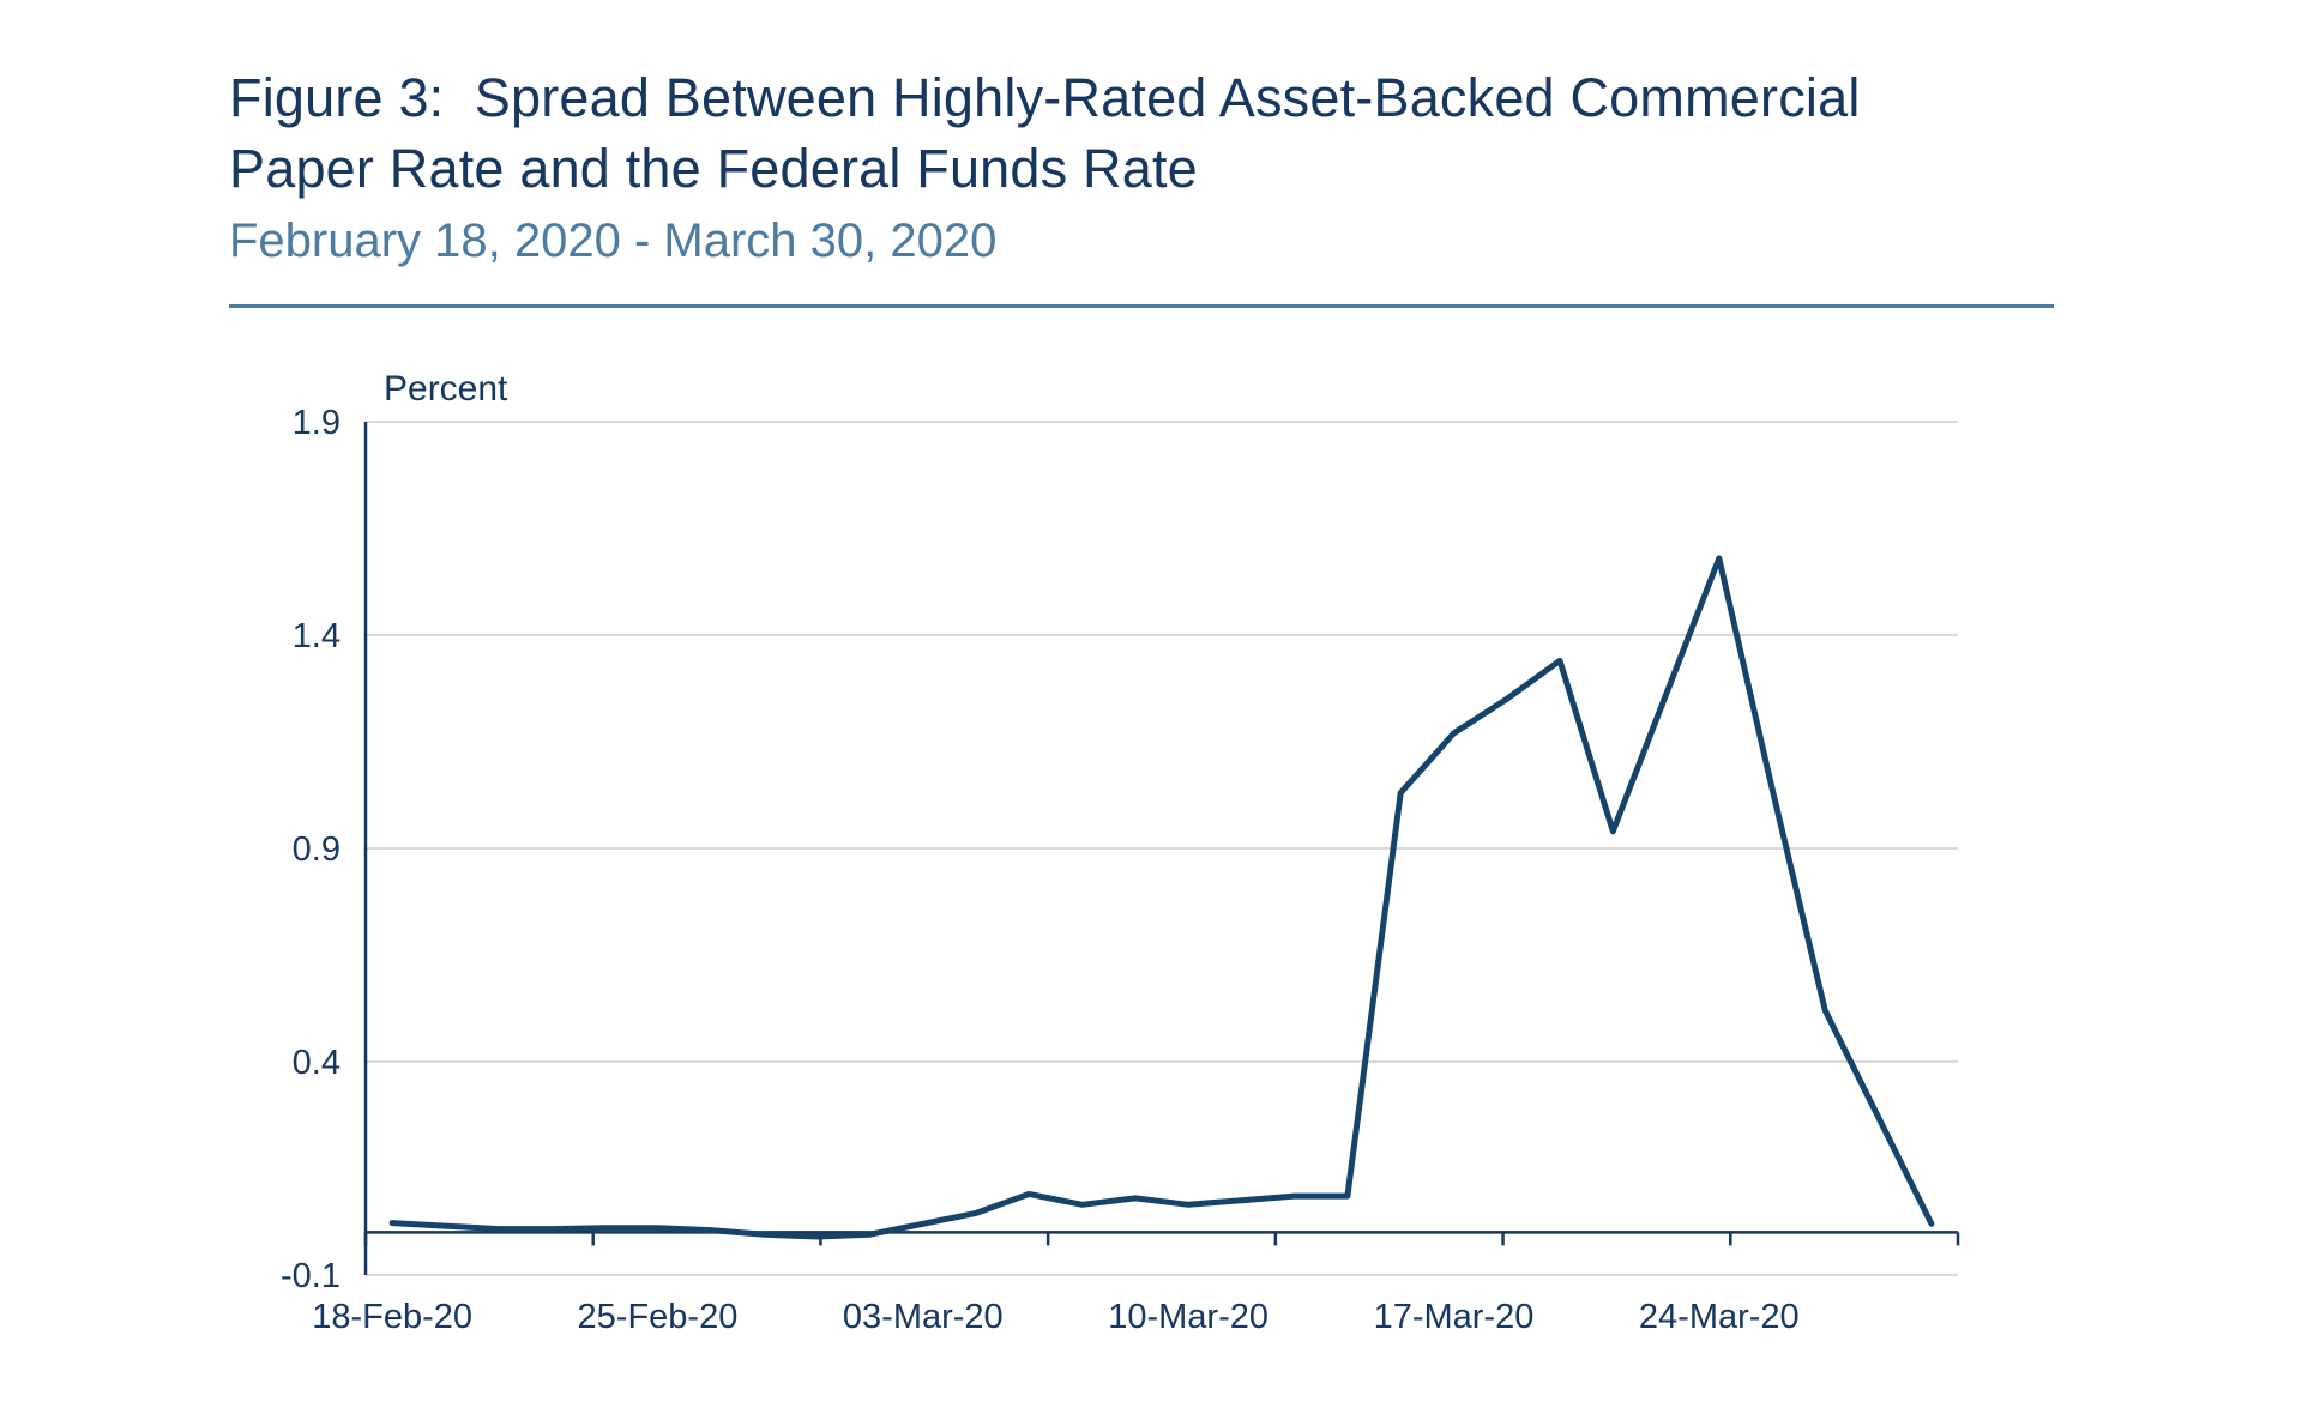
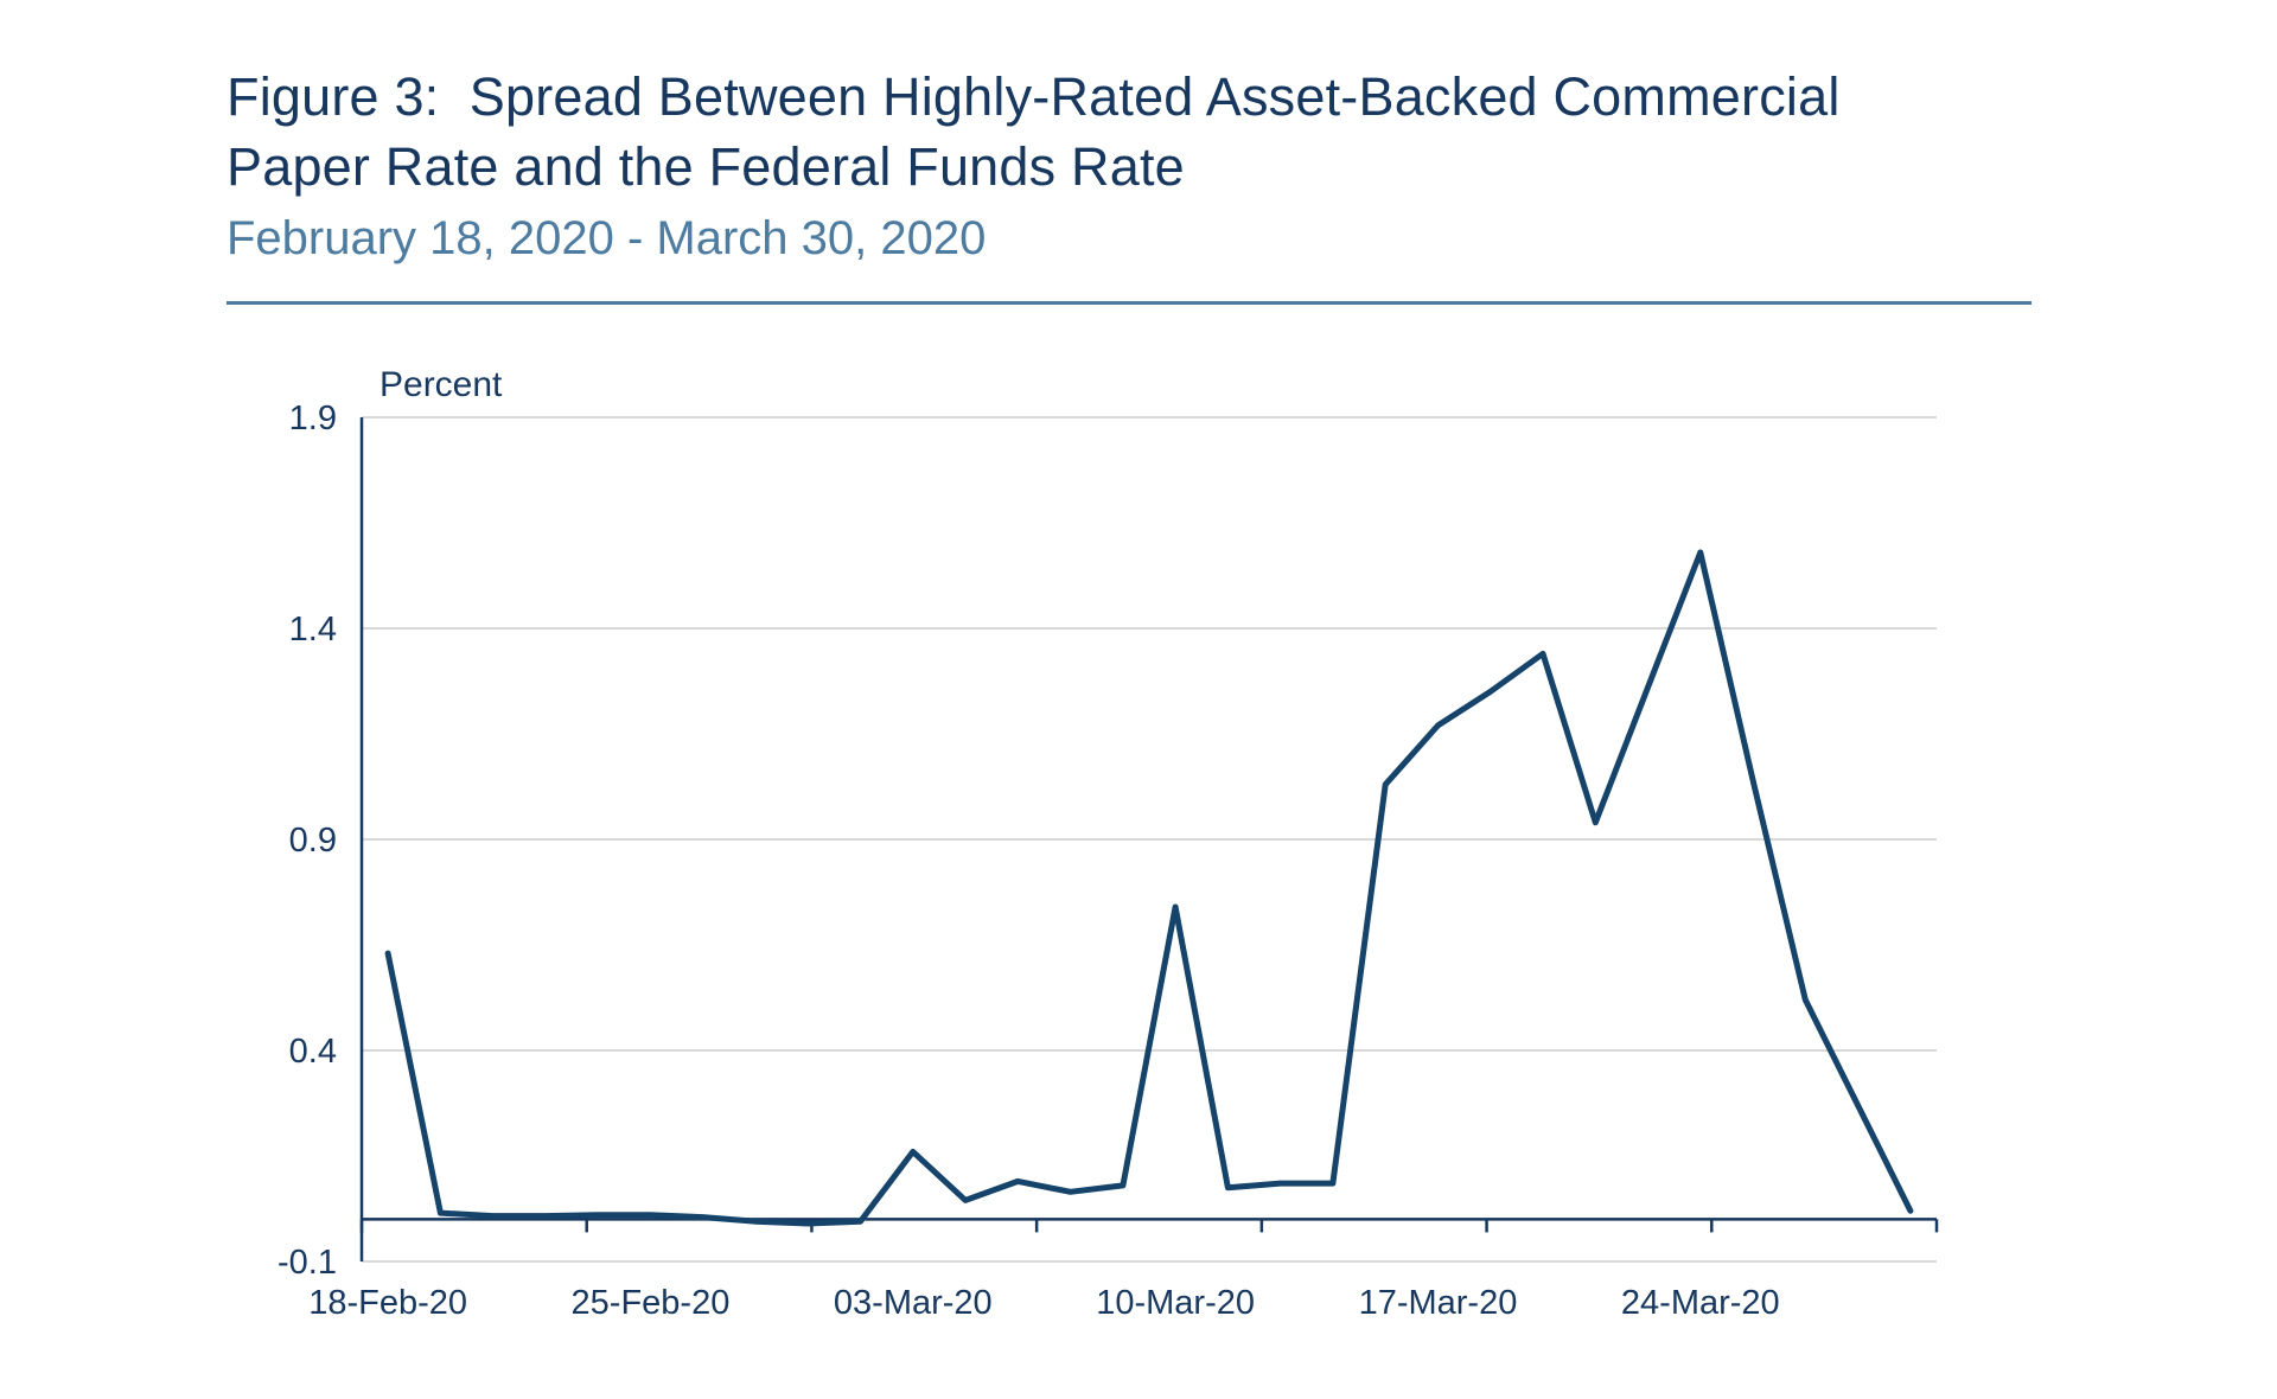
18-Feb-20: 0.02 -> 0.63
03-Mar-20: 0.02 -> 0.16
10-Mar-20: 0.07 -> 0.74
